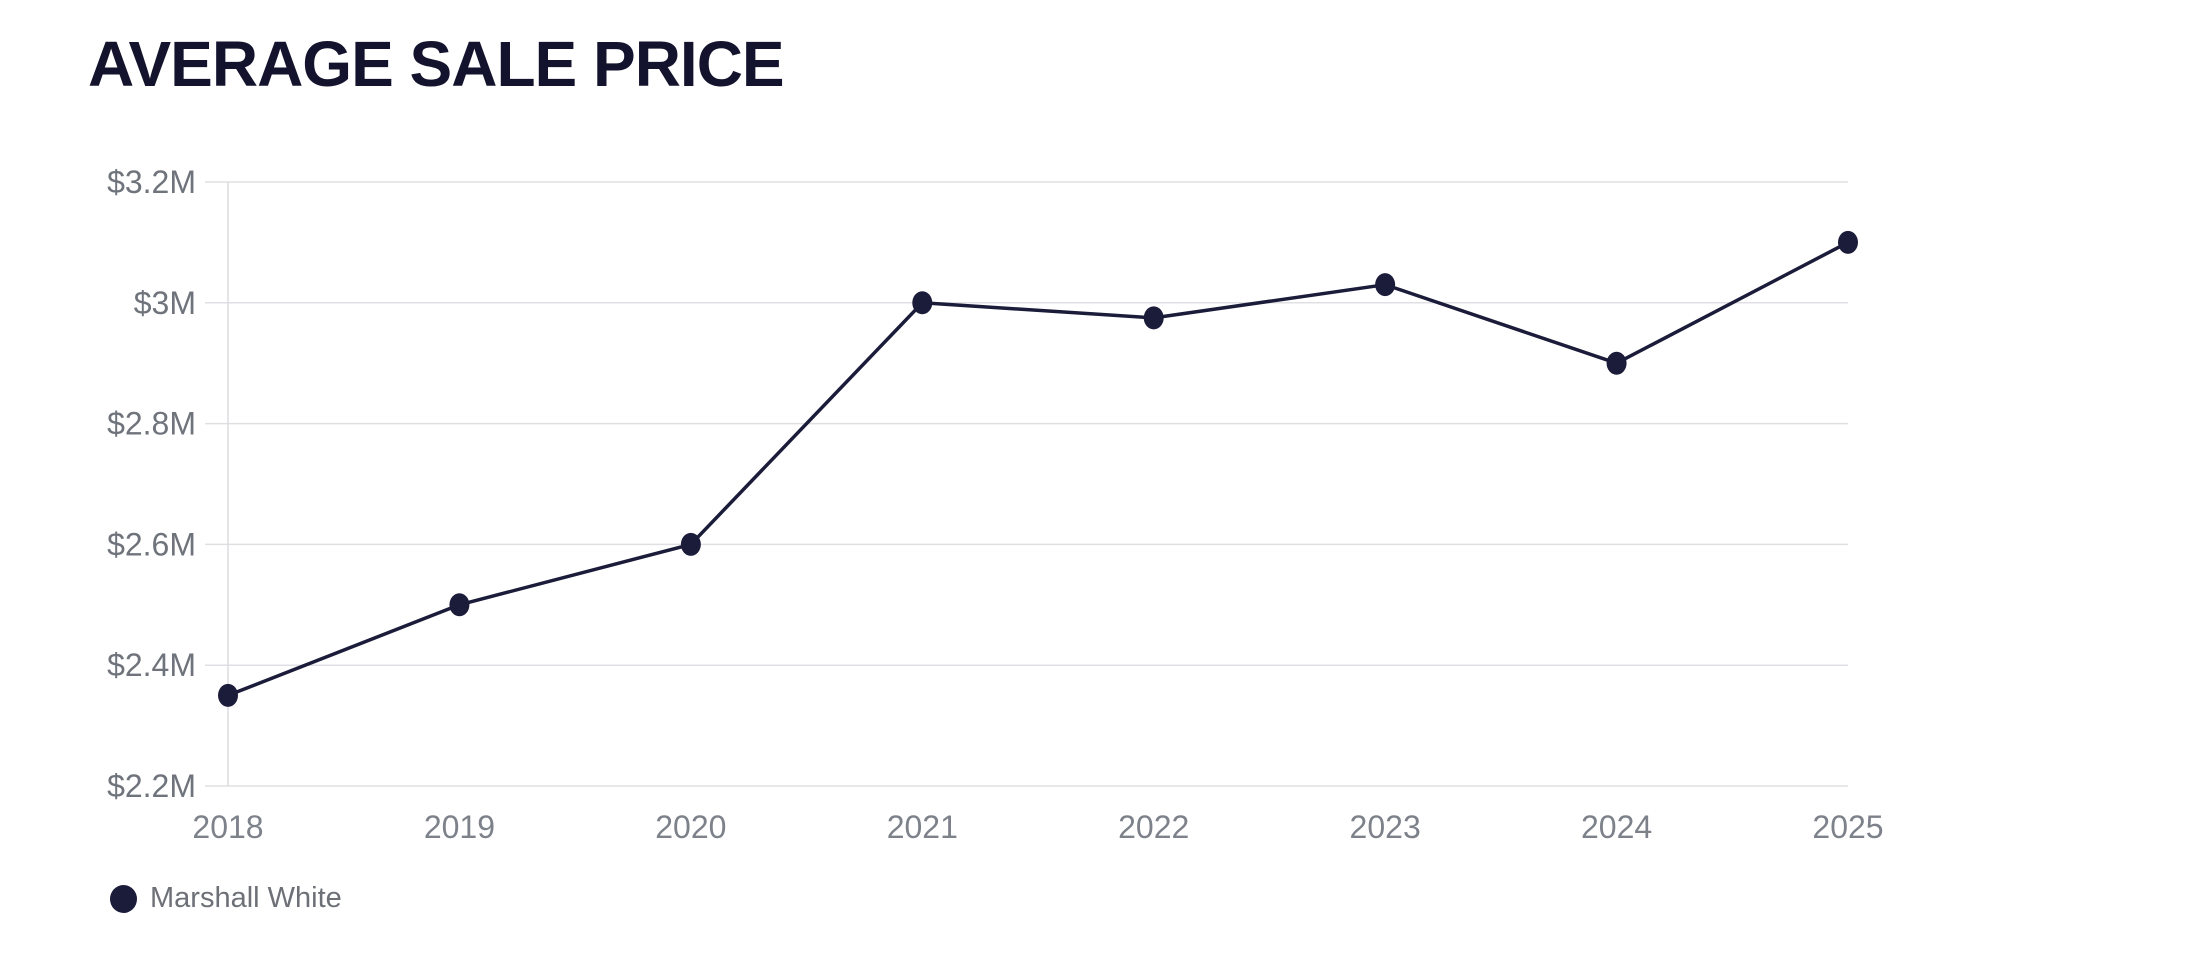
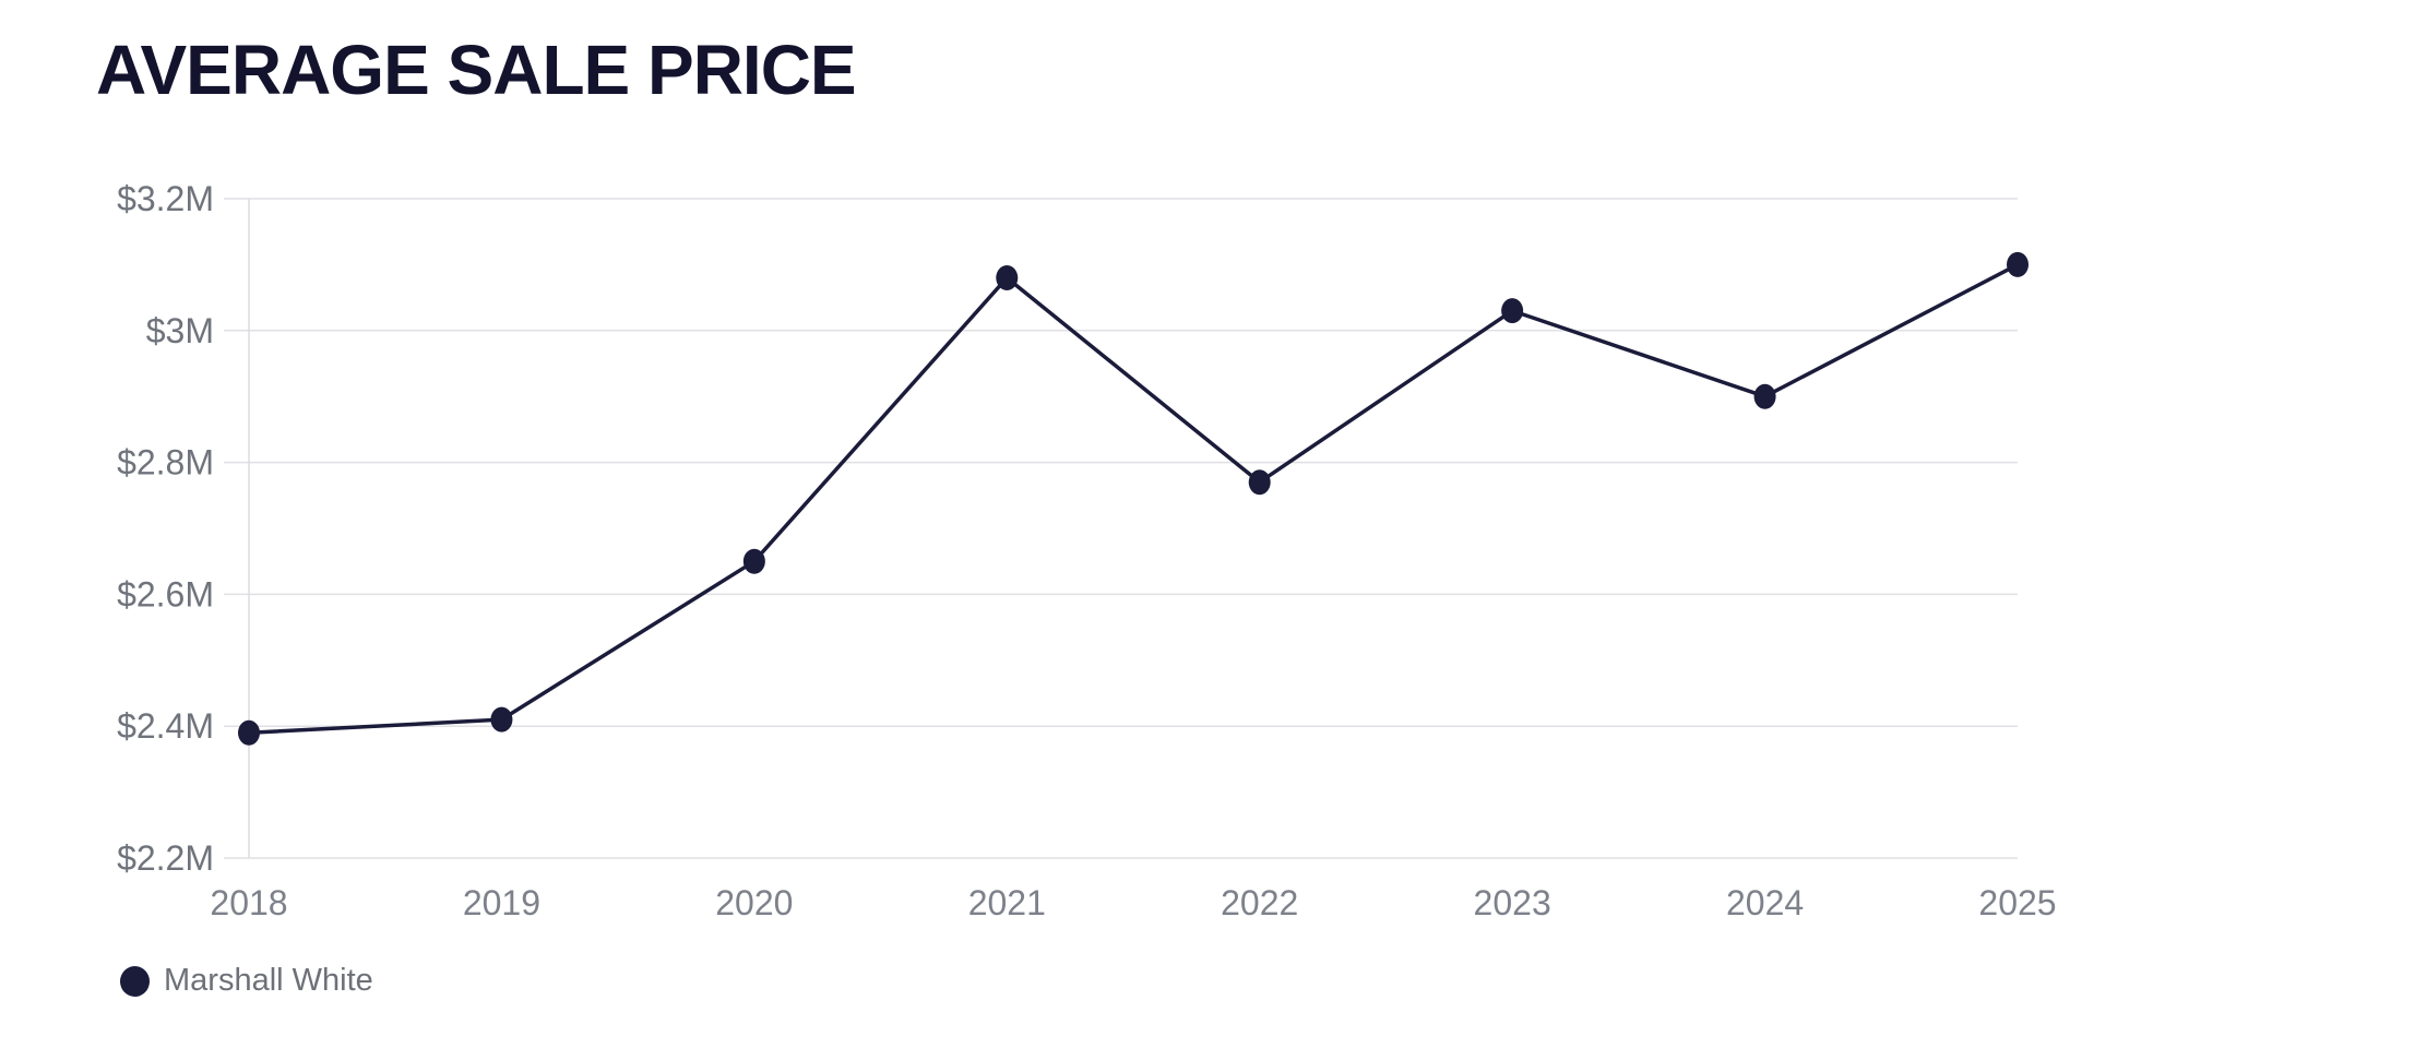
2018: $2.35M -> $2.39M
2019: $2.50M -> $2.41M
2020: $2.60M -> $2.65M
2021: $3.00M -> $3.08M
2022: $2.98M -> $2.77M
